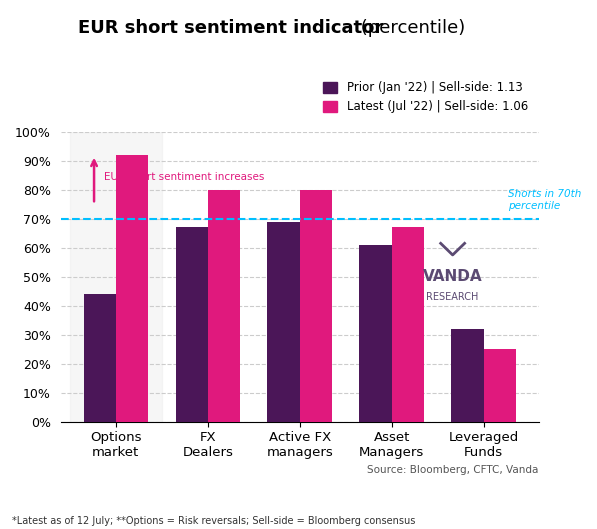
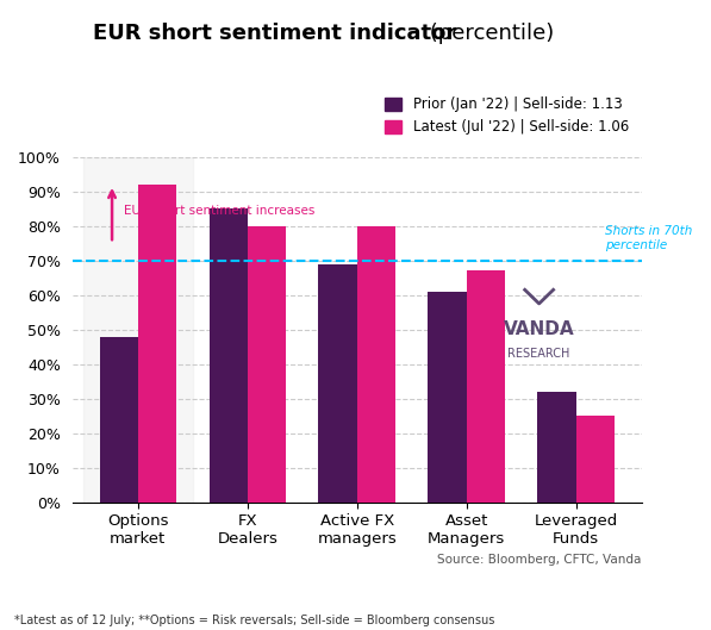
Prior (Jan '22) | Sell-side: 1.13/Options market: 44% -> 48%
Prior (Jan '22) | Sell-side: 1.13/FX Dealers: 67% -> 85%
